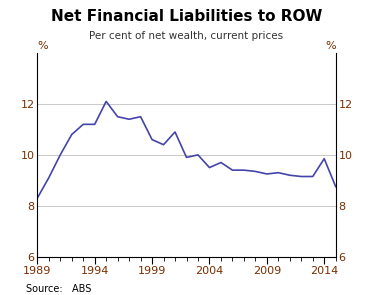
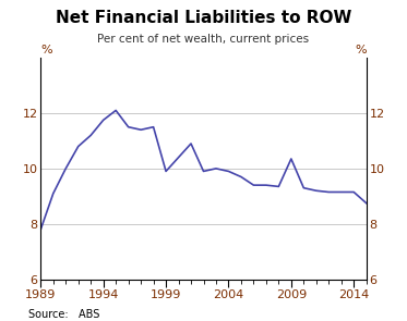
1989: 8.30 -> 7.80
1994: 11.20 -> 11.75
1999: 10.60 -> 9.90
2004: 9.50 -> 9.90
2009: 9.25 -> 10.35
2014: 9.85 -> 9.15
